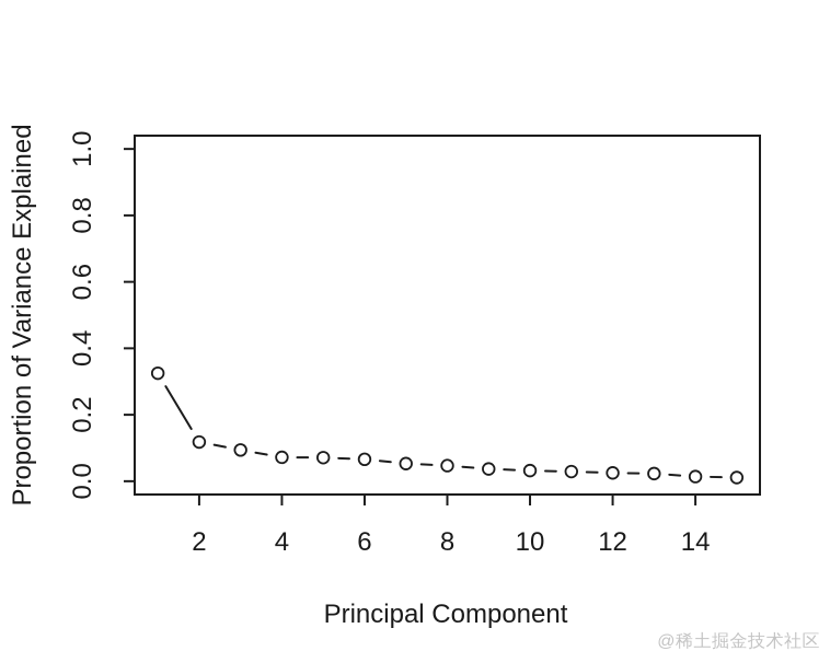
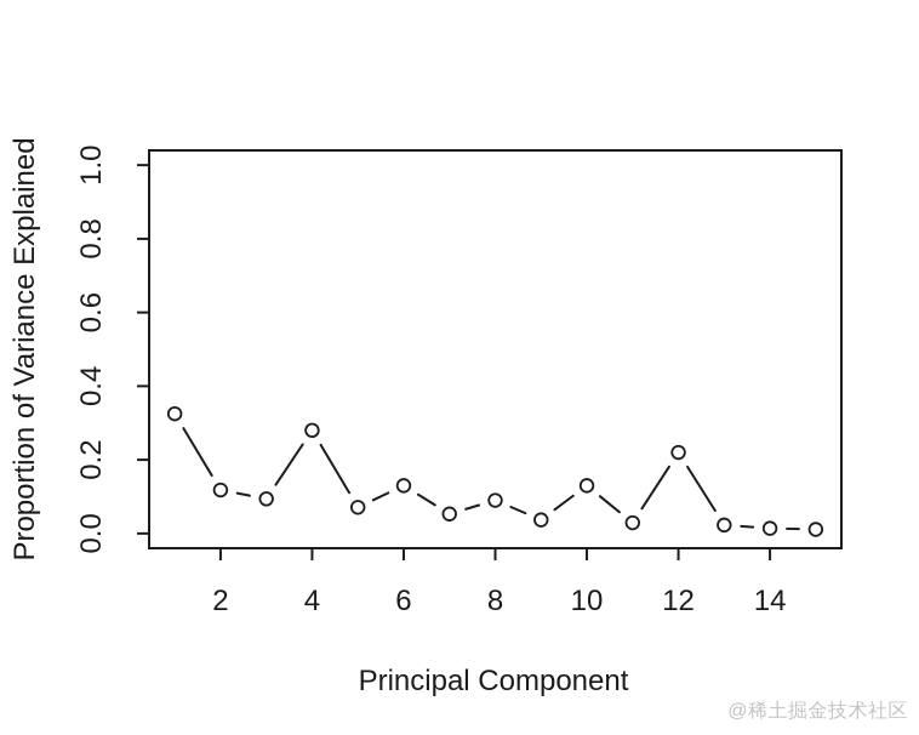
4: 0.07 -> 0.28
6: 0.07 -> 0.13
8: 0.05 -> 0.09
10: 0.03 -> 0.13
12: 0.03 -> 0.22
